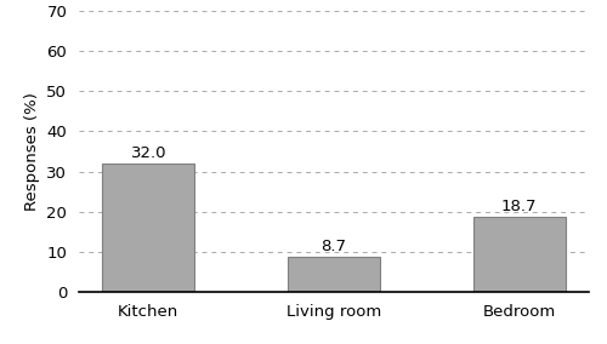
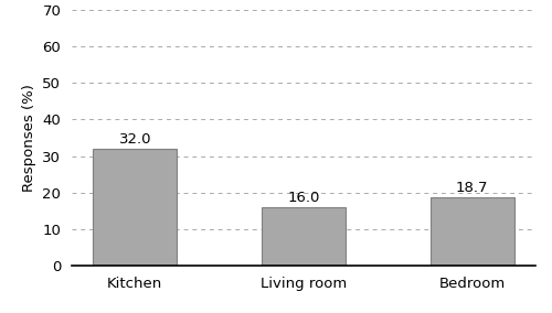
Living room: 8.7 -> 16.0
